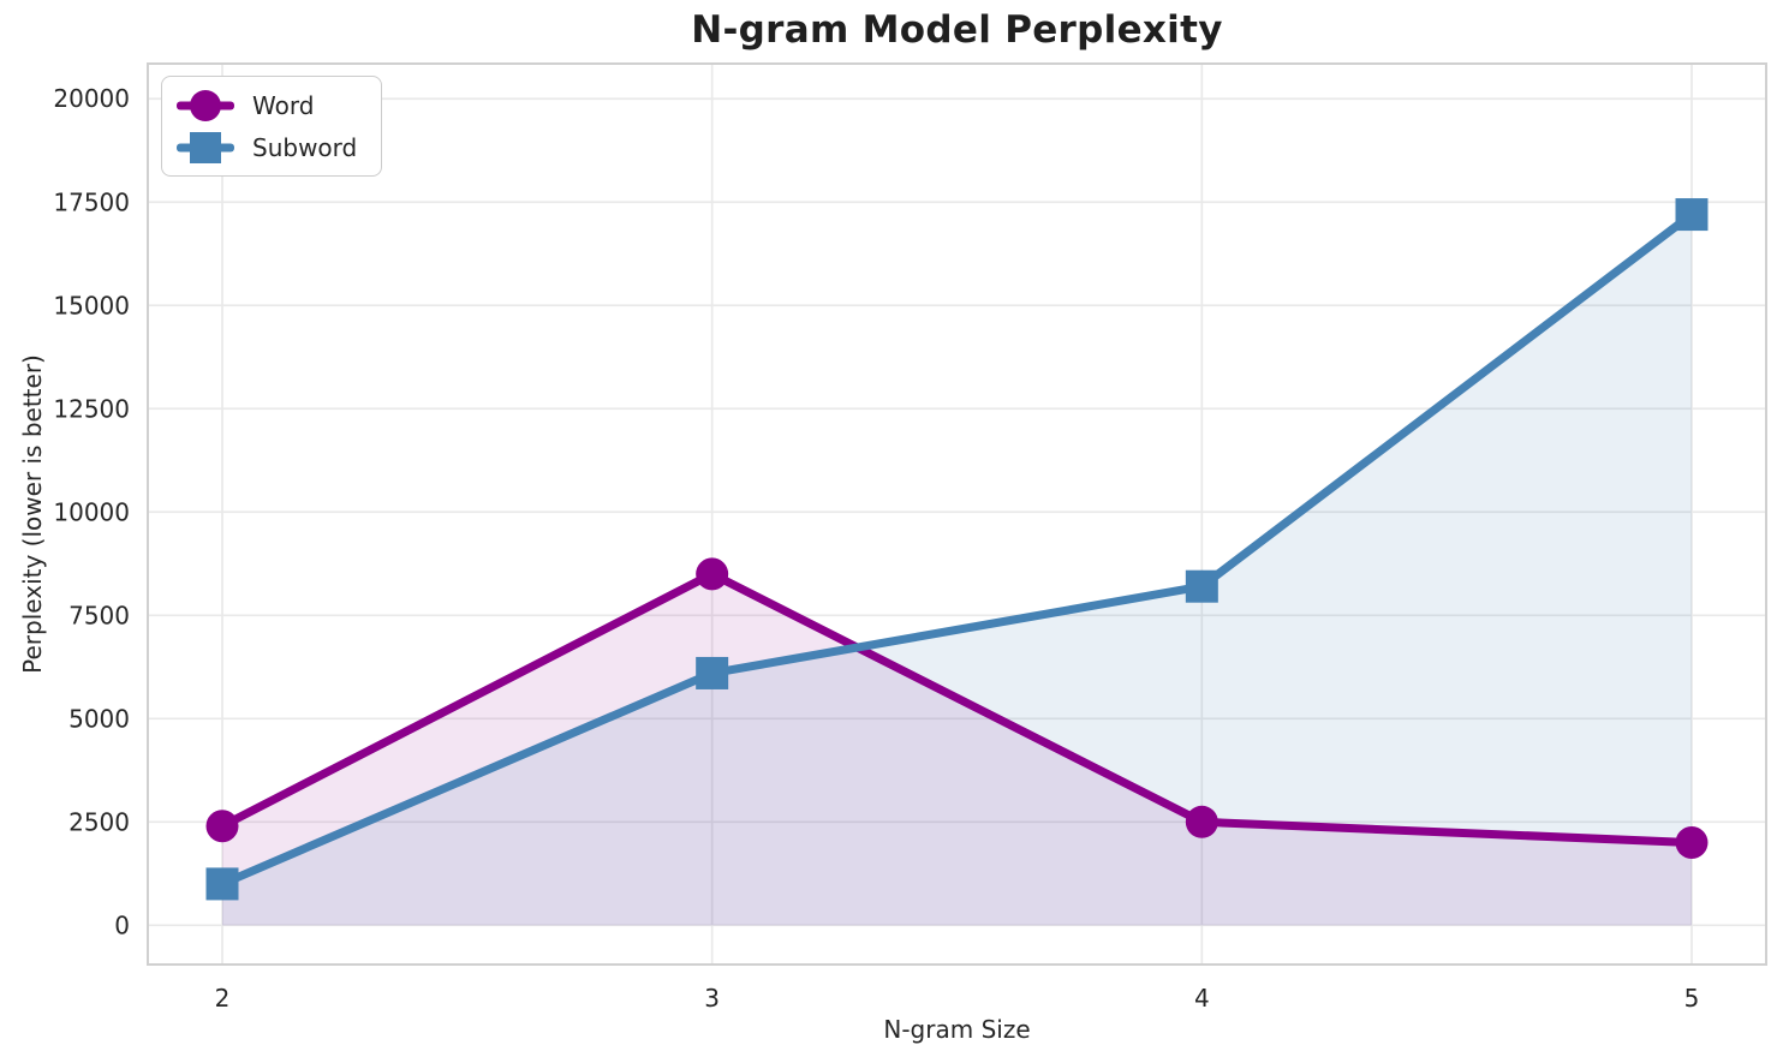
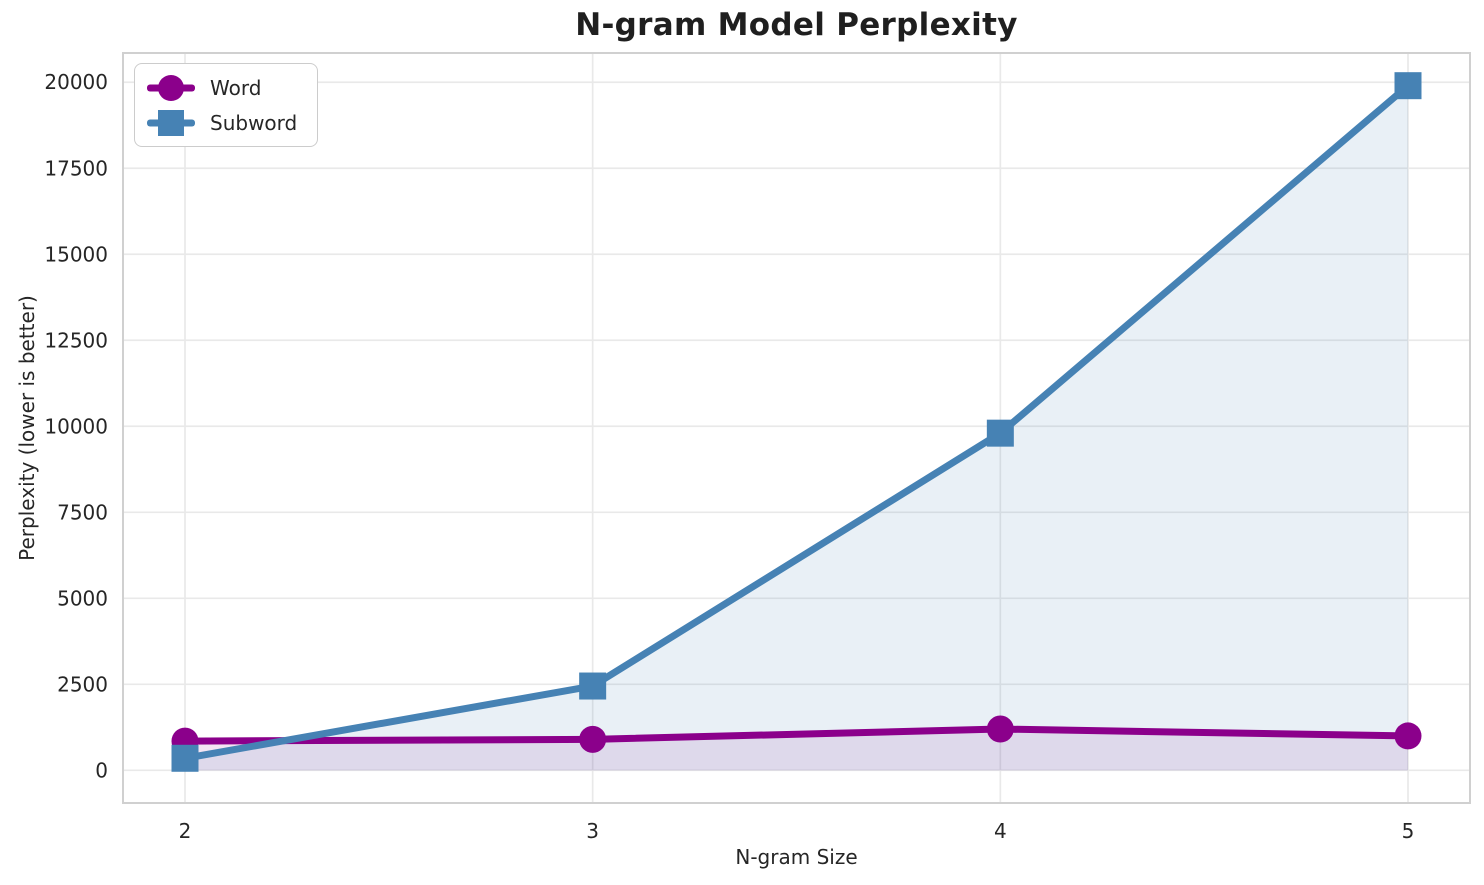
Word/2: 2400 -> 800
Subword/2: 1000 -> 400
Word/3: 8500 -> 900
Subword/3: 6100 -> 2400
Word/4: 2500 -> 1200
Subword/4: 8200 -> 9800
Word/5: 2000 -> 1000
Subword/5: 17200 -> 19900
